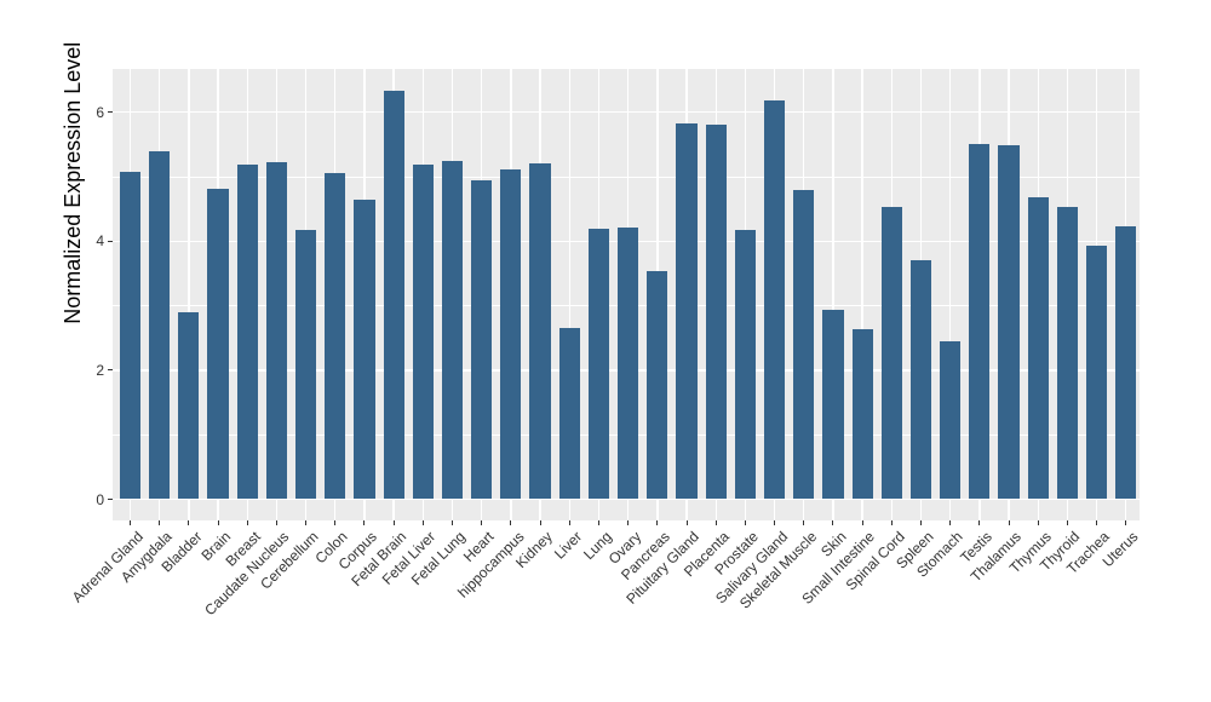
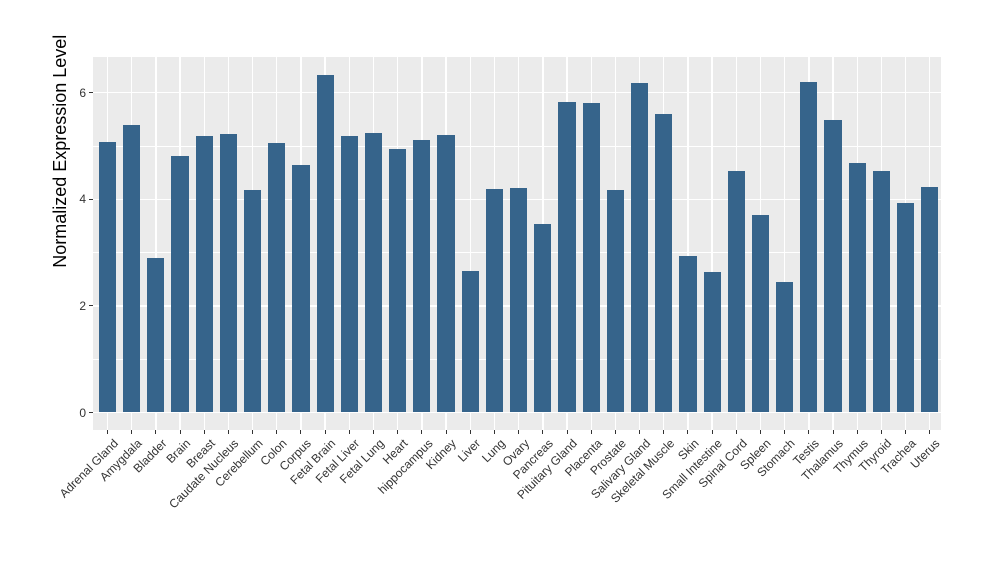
Skeletal Muscle: 4.8 -> 5.6
Testis: 5.5 -> 6.2
